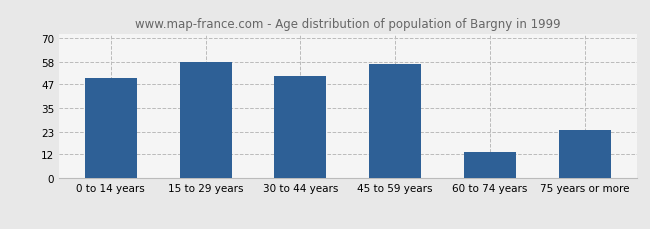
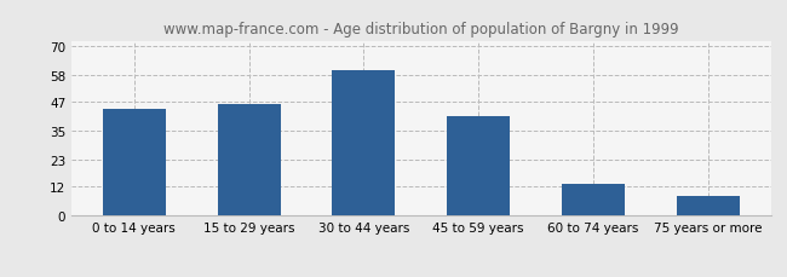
0 to 14 years: 50 -> 44
15 to 29 years: 58 -> 46
30 to 44 years: 51 -> 60
45 to 59 years: 57 -> 41
75 years or more: 24 -> 8
